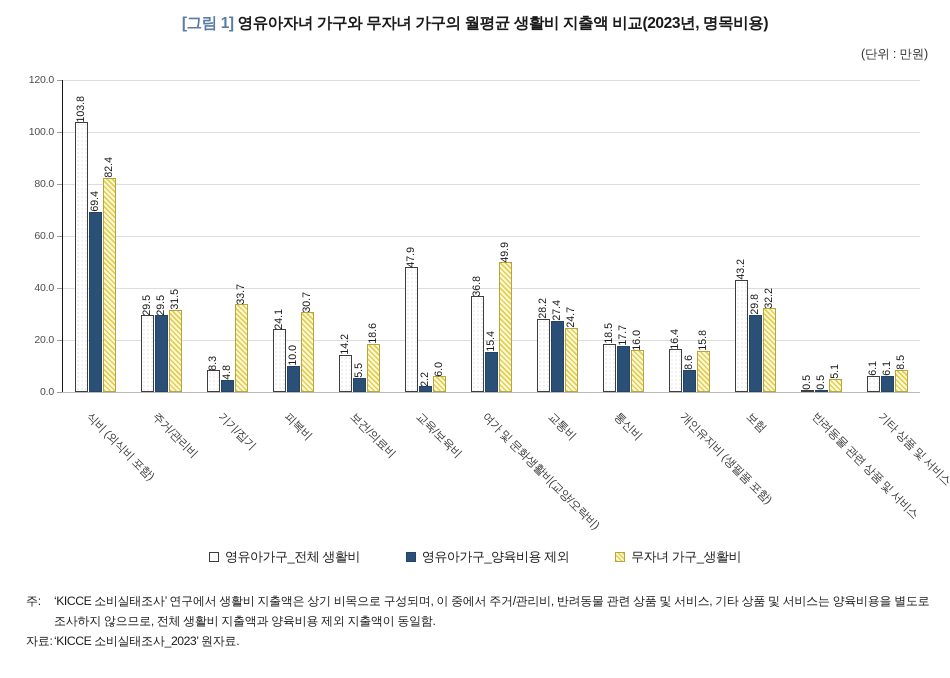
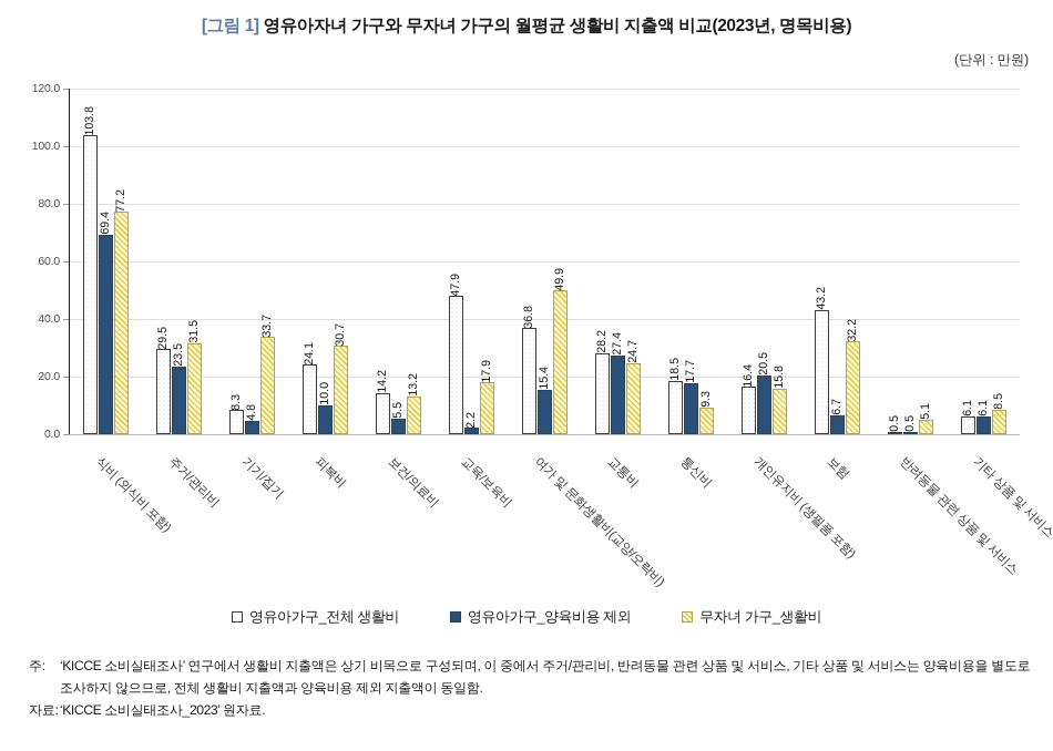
무자녀 가구_생활비/식비 (외식비 포함): 82.4 -> 77.2
영유아가구_양육비용 제외/주거/관리비: 29.5 -> 23.5
무자녀 가구_생활비/보건/의료비: 18.6 -> 13.2
무자녀 가구_생활비/교육/보육비: 6.0 -> 17.9
무자녀 가구_생활비/통신비: 16.0 -> 9.3
영유아가구_양육비용 제외/개인유지비 (생필품 포함): 8.6 -> 20.5
영유아가구_양육비용 제외/보험: 29.8 -> 6.7
